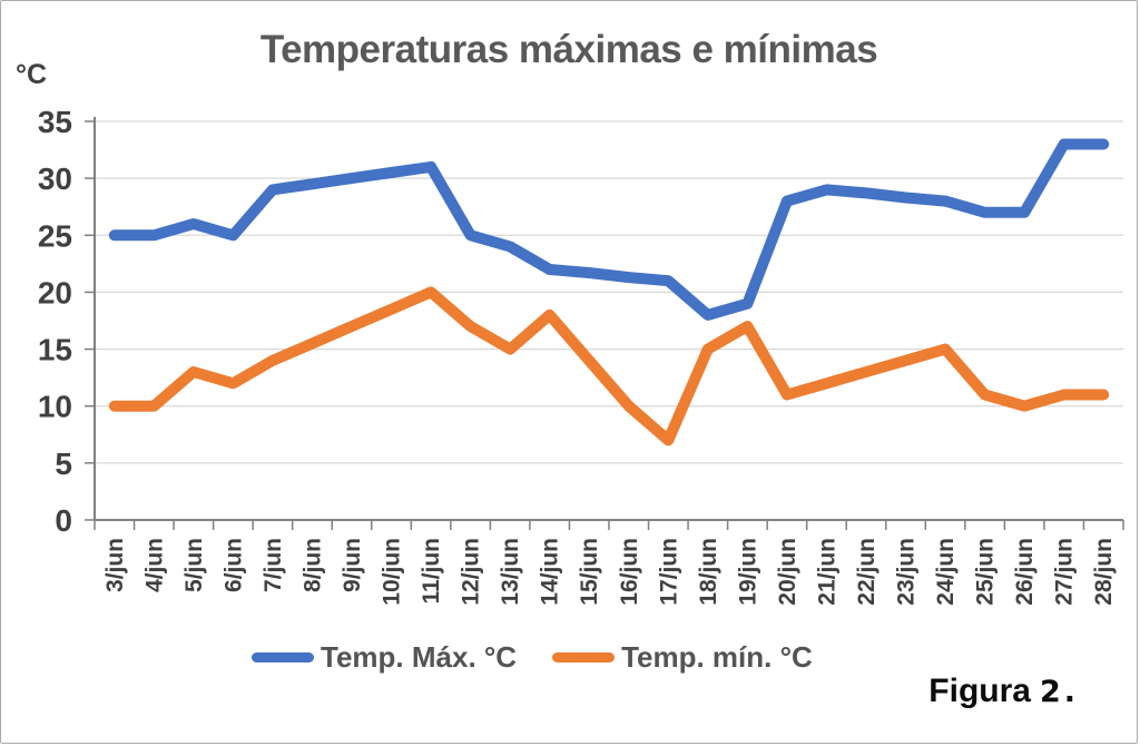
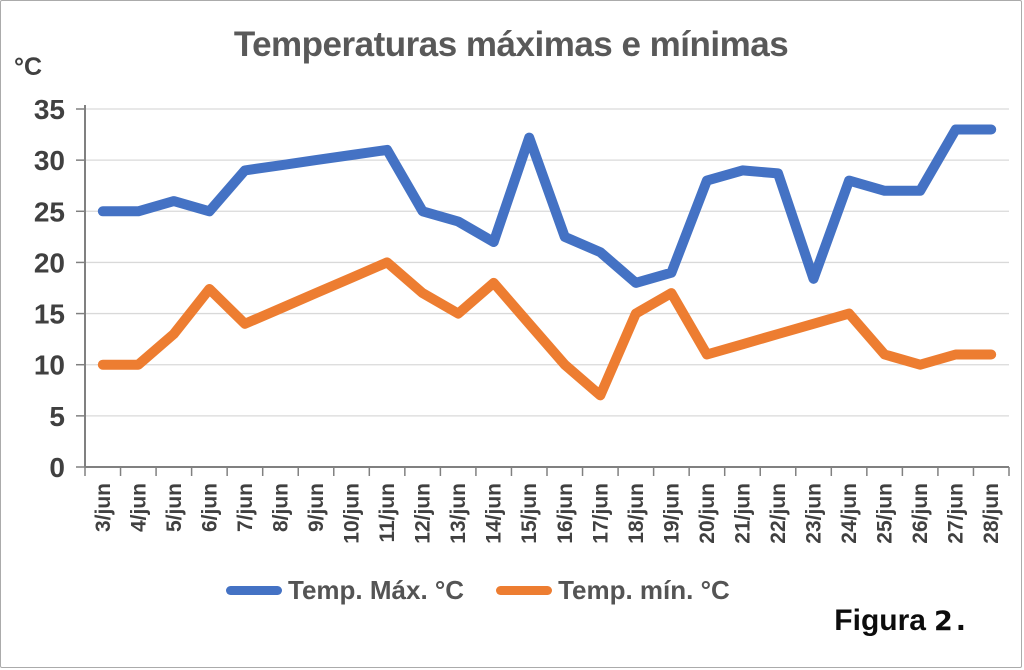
Temp. mín. °C/6/jun: 12.0 -> 17.4
Temp. Máx. °C/15/jun: 21.7 -> 32.2
Temp. Máx. °C/16/jun: 21.3 -> 22.5
Temp. Máx. °C/23/jun: 28.3 -> 18.4
